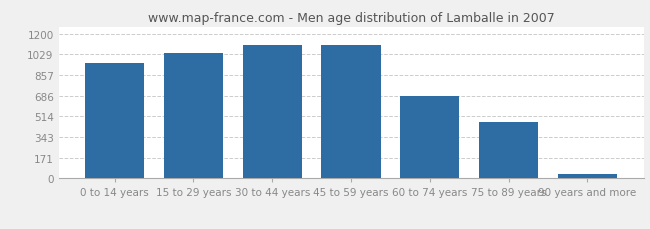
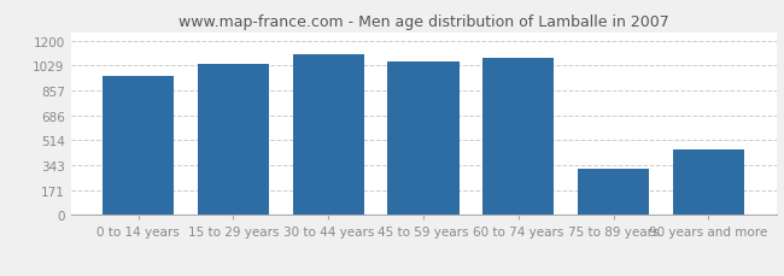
45 to 59 years: 1110 -> 1060
60 to 74 years: 690 -> 1080
75 to 89 years: 470 -> 320
90 years and more: 40 -> 450
